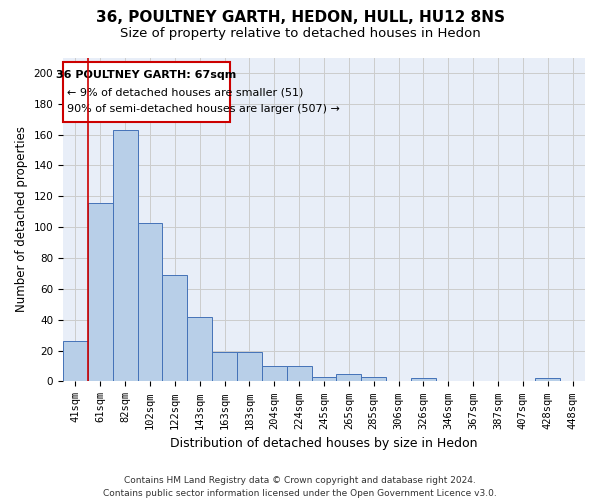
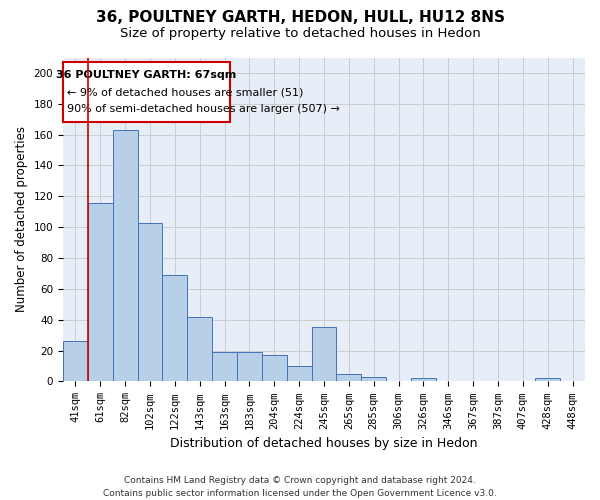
204sqm: 10 -> 17
245sqm: 3 -> 35
